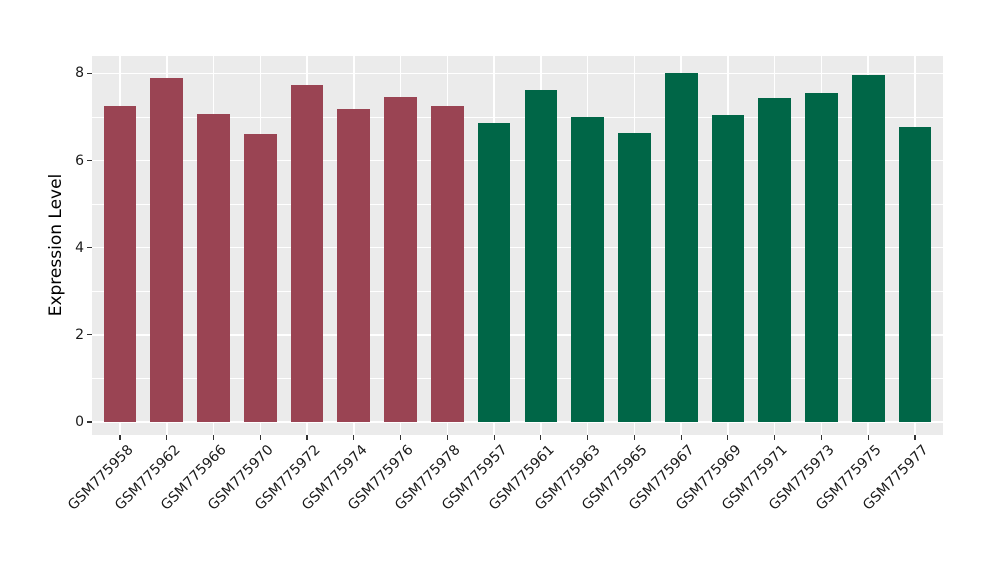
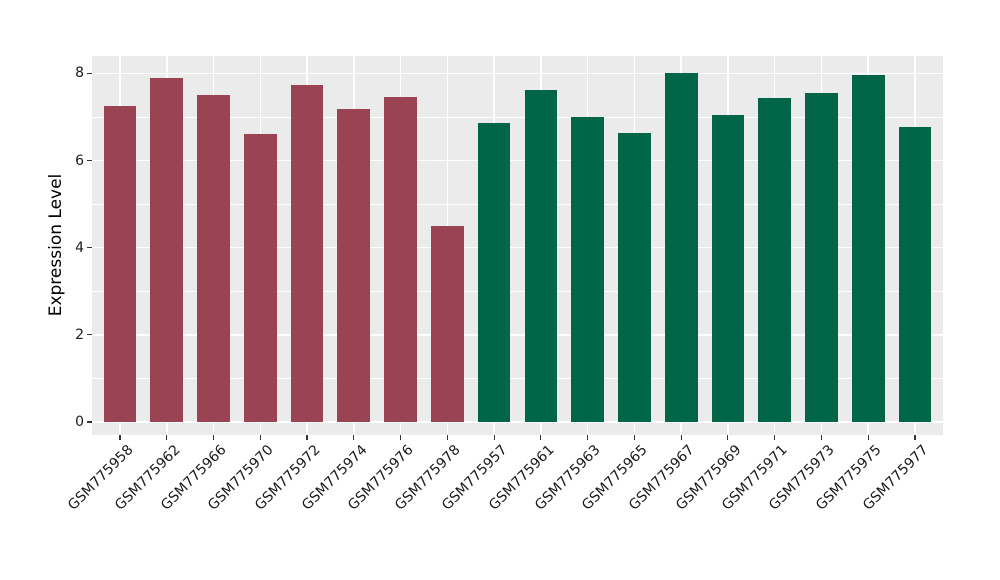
GSM775966: 7.1 -> 7.5
GSM775978: 7.3 -> 4.5
